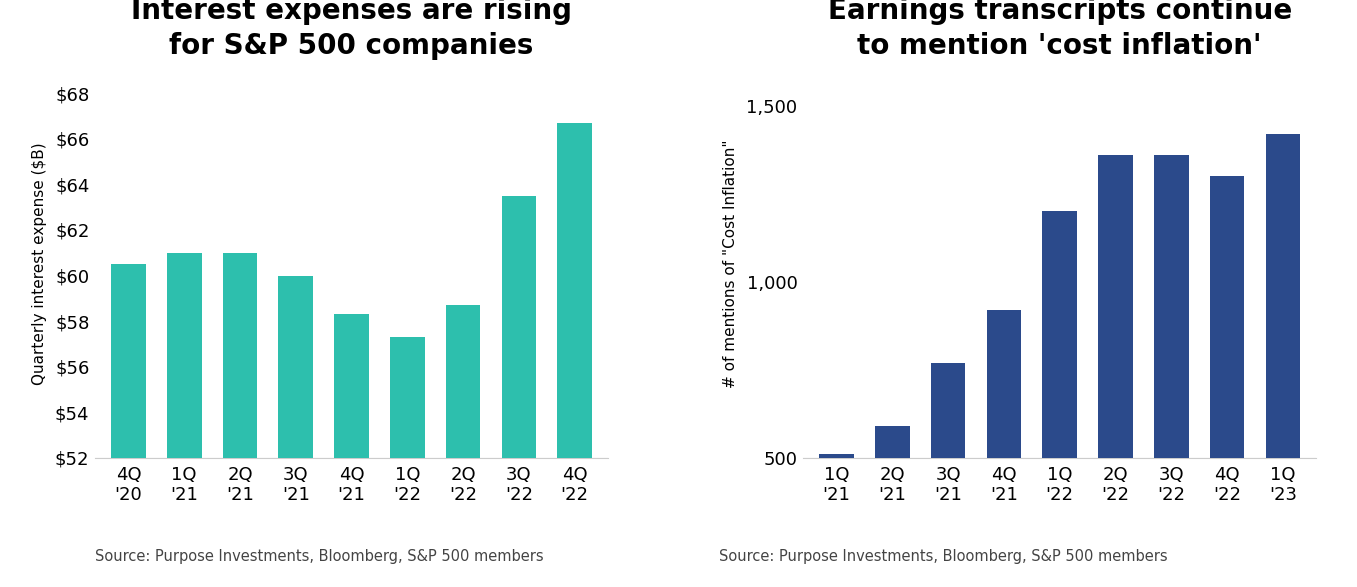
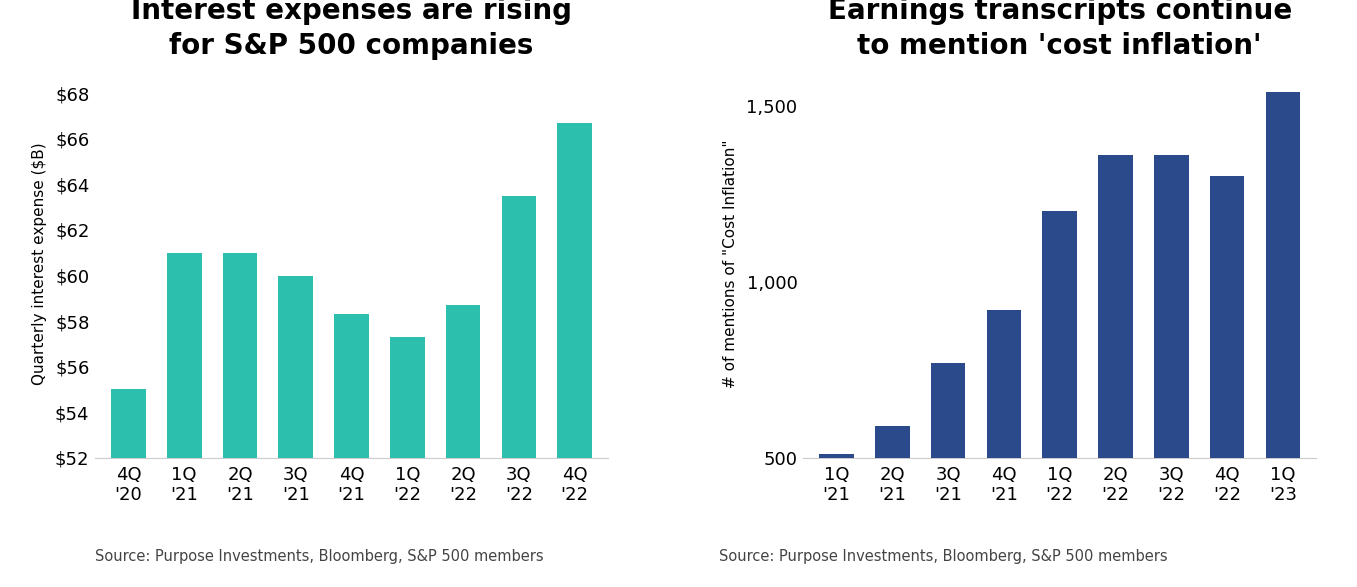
4Q '20: $60.5 -> $55.0
1Q '23: 1,420 -> 1,540
